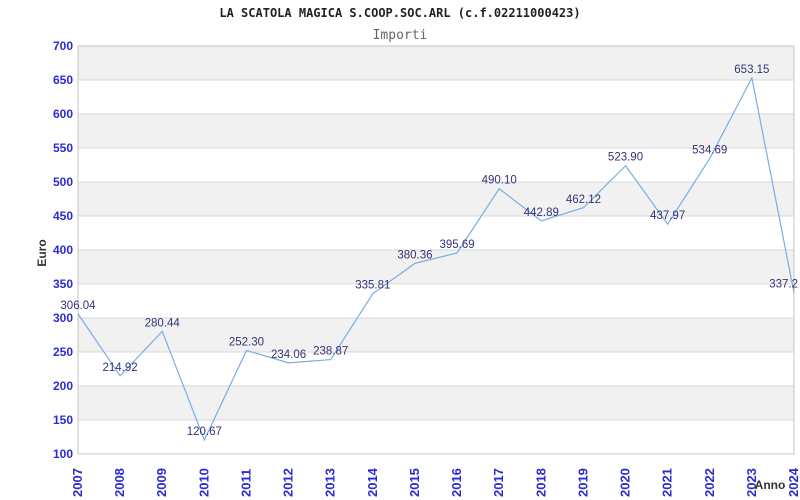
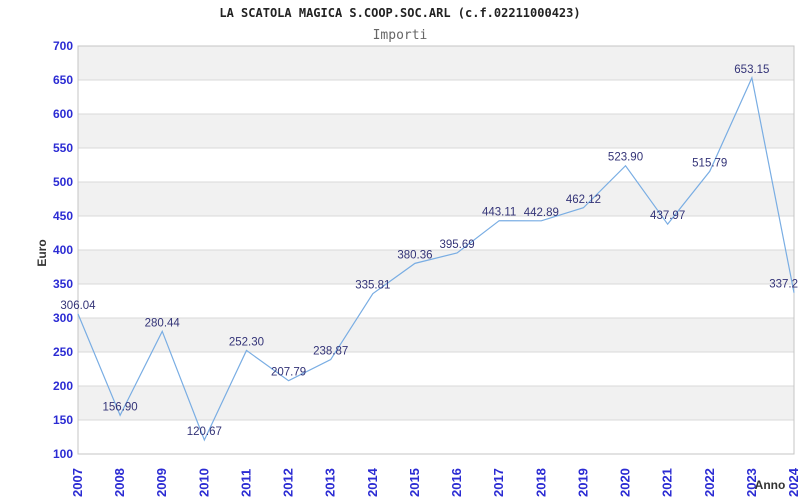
2008: 214.92 -> 156.90
2012: 234.06 -> 207.79
2017: 490.10 -> 443.11
2022: 534.69 -> 515.79
